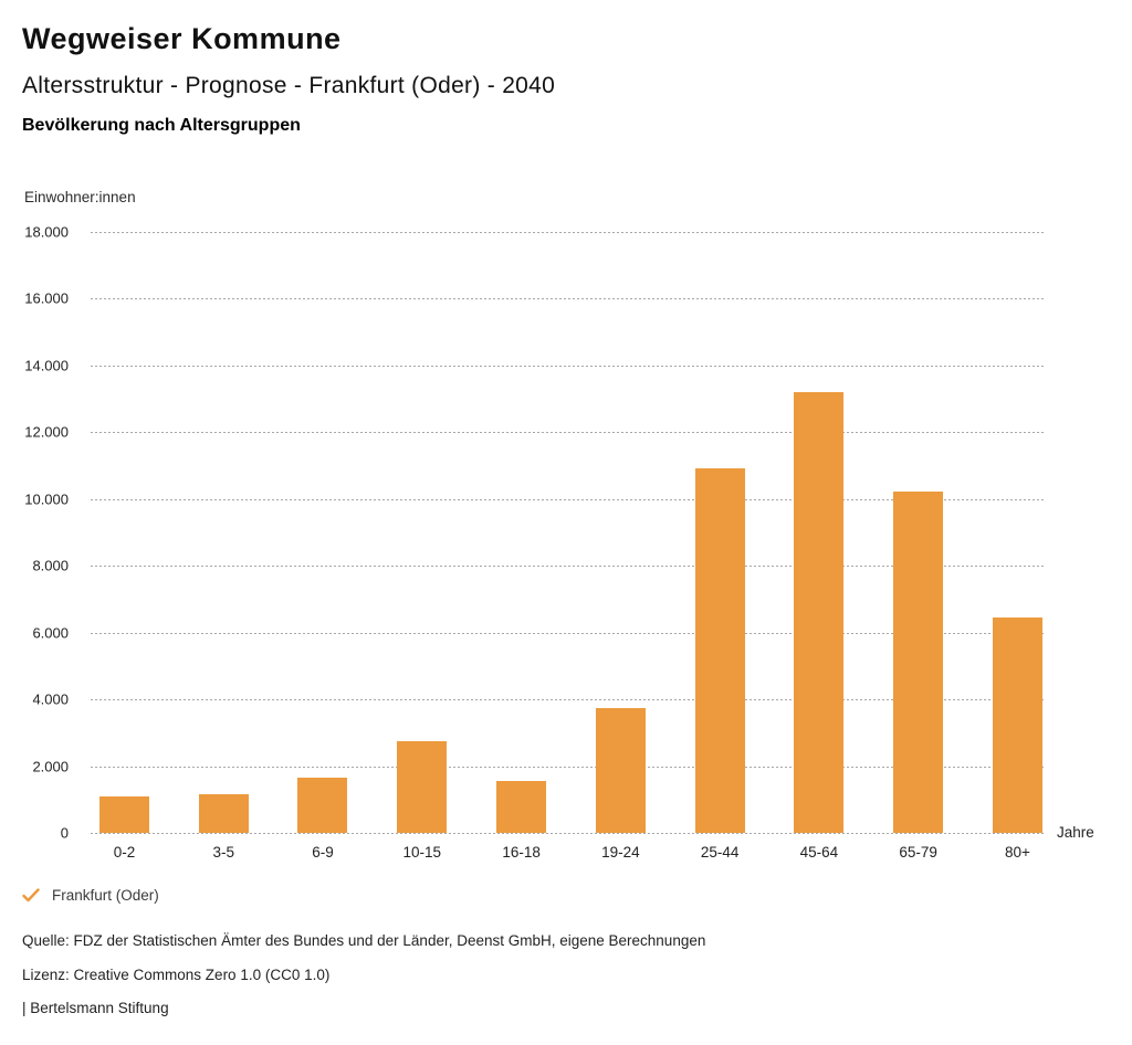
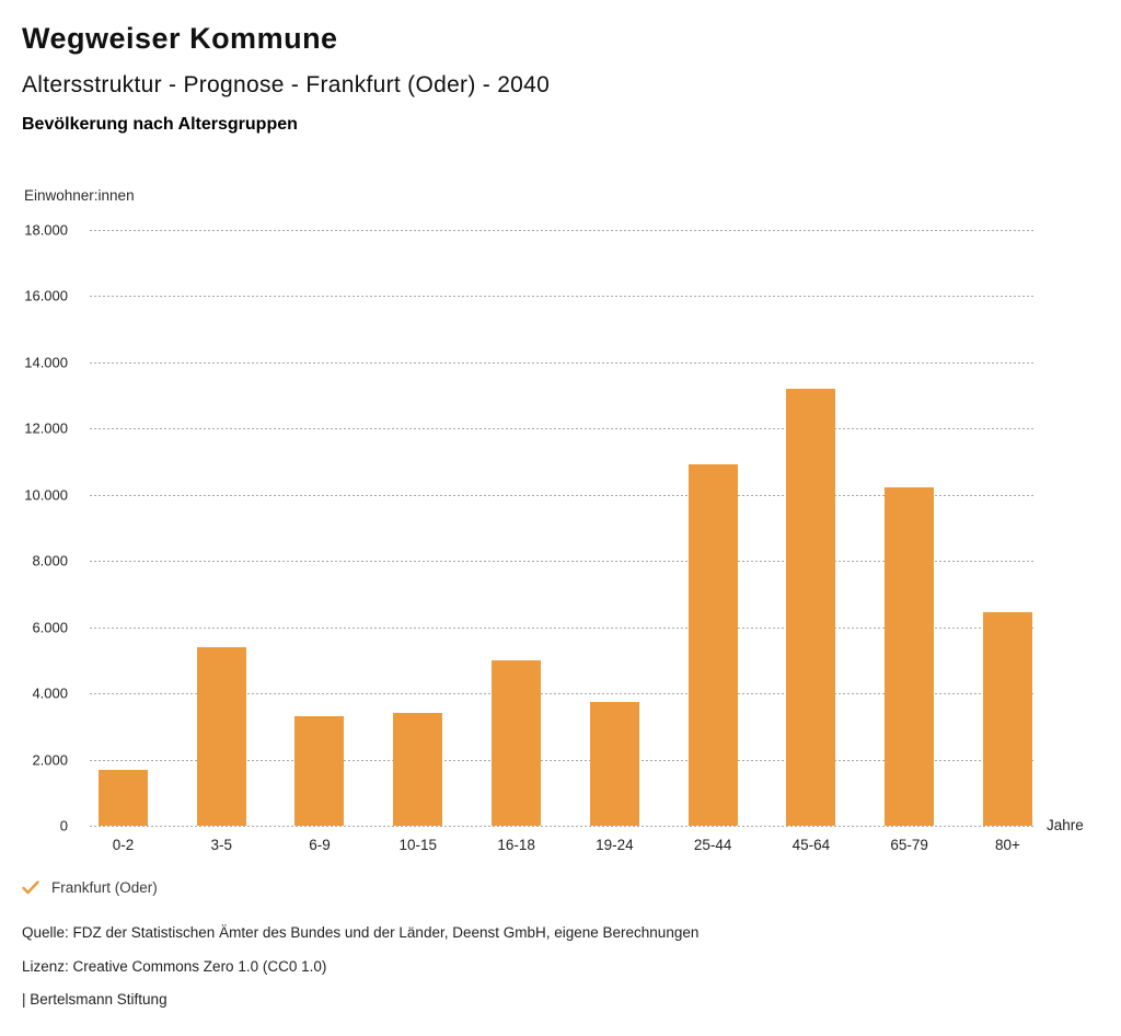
0-2: 1100 -> 1700
3-5: 1200 -> 5400
6-9: 1600 -> 3300
10-15: 2800 -> 3400
16-18: 1500 -> 5000
